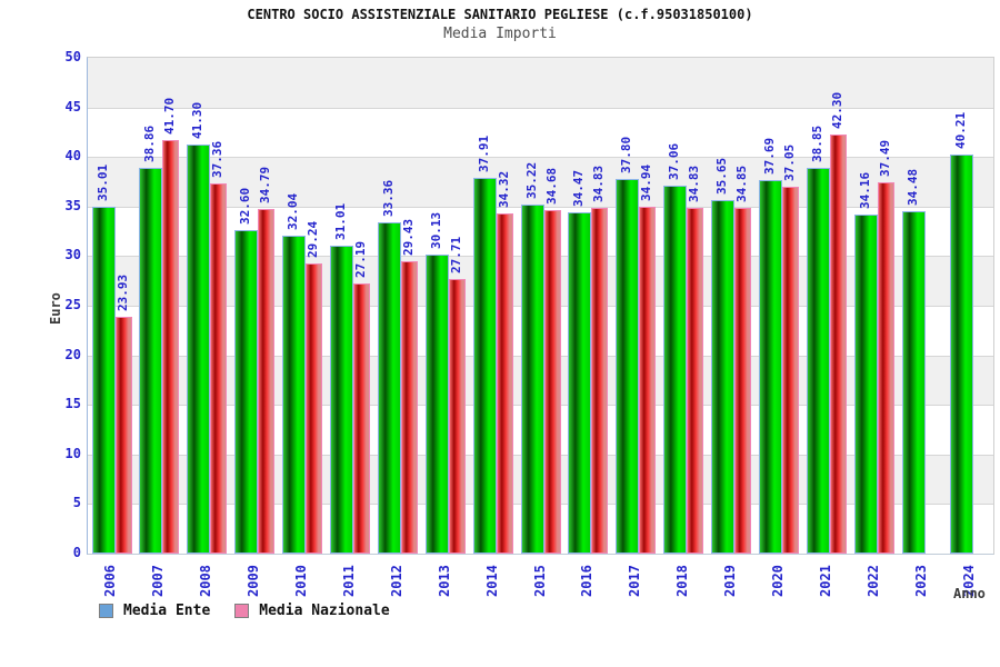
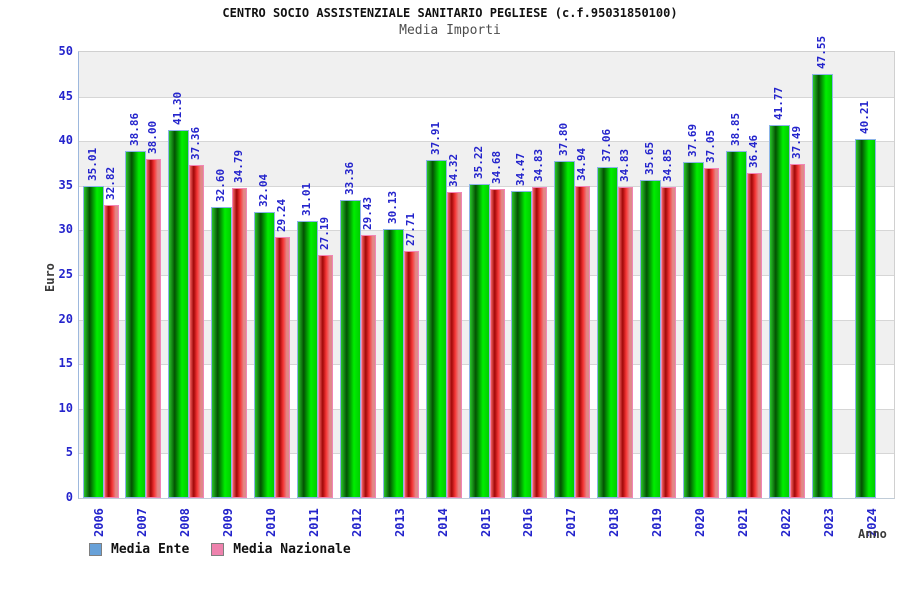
Media Nazionale/2006: 23.93 -> 32.82
Media Nazionale/2007: 41.70 -> 38.00
Media Nazionale/2021: 42.30 -> 36.46
Media Ente/2022: 34.16 -> 41.77
Media Ente/2023: 34.48 -> 47.55
